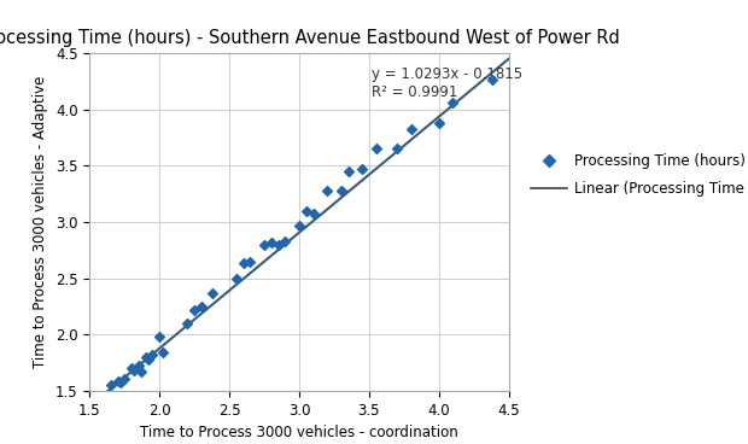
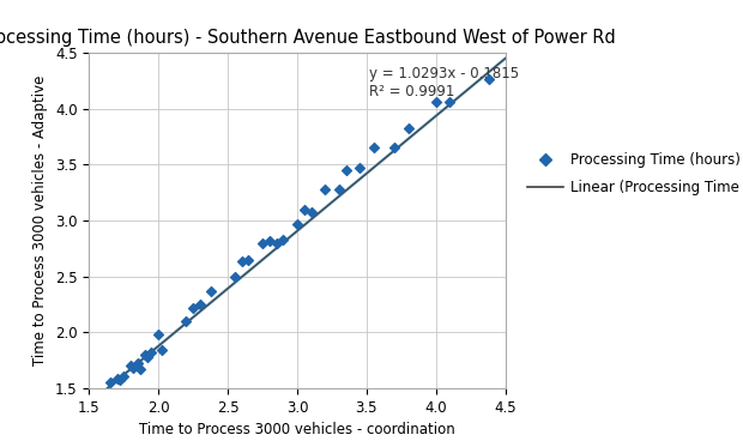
4.0: 3.88 -> 4.06
